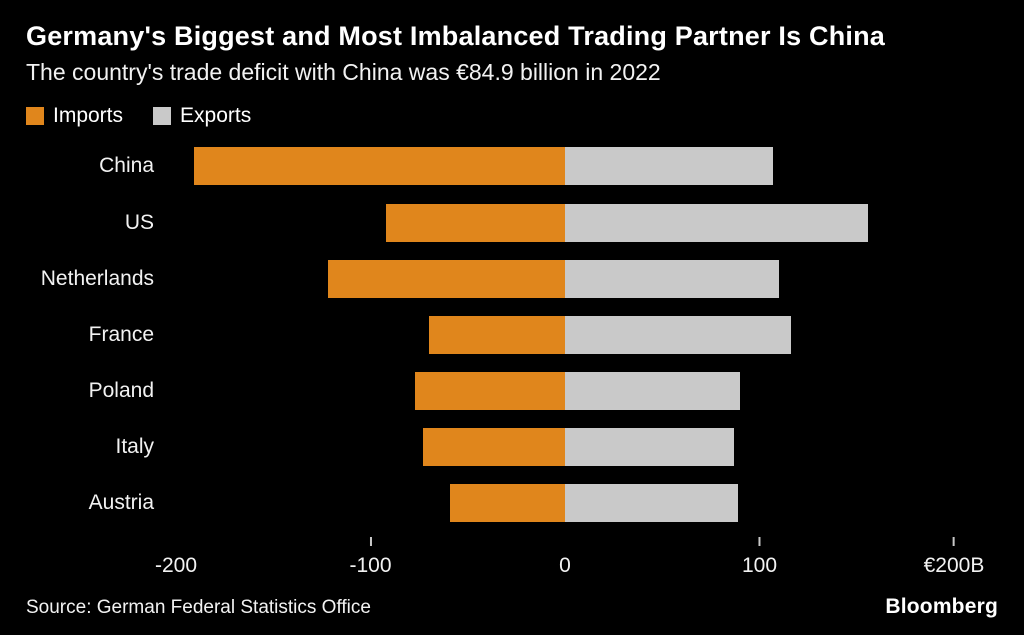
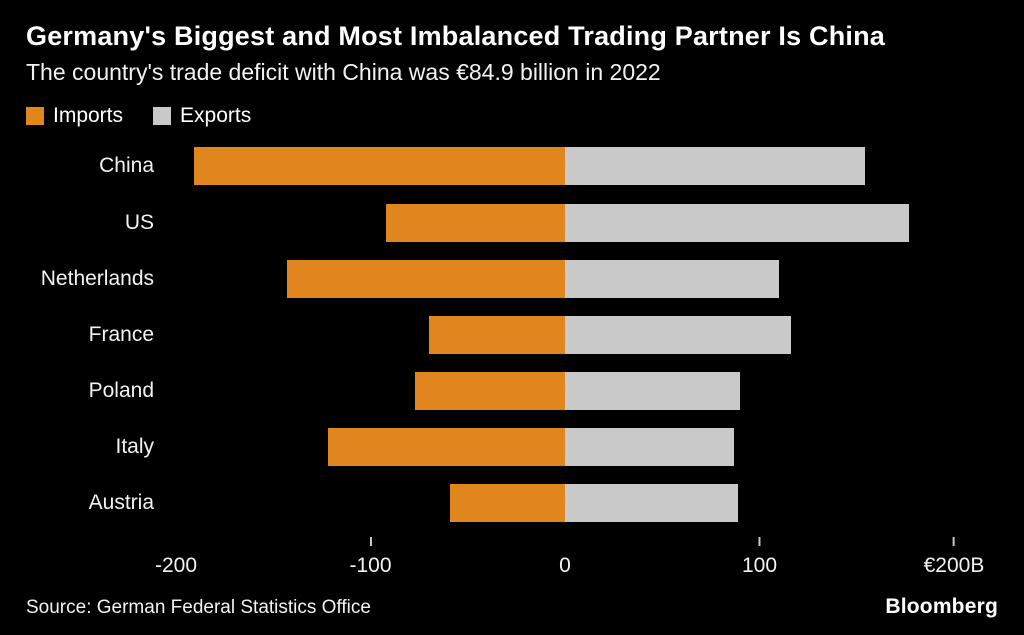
Exports/China: €107B -> €154B
Exports/US: €156B -> €177B
Imports/Netherlands: -€122B -> -€143B
Imports/Italy: -€73B -> -€122B
